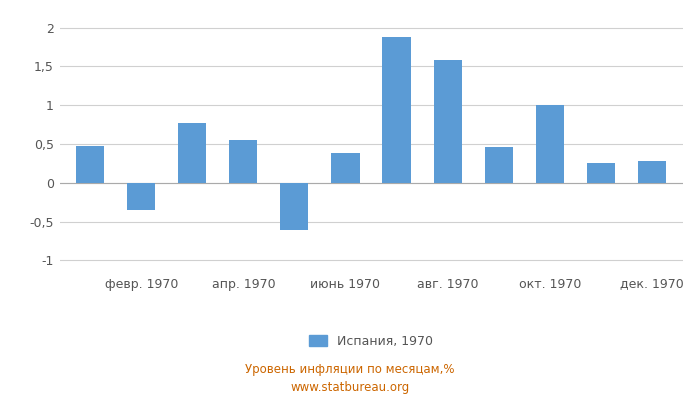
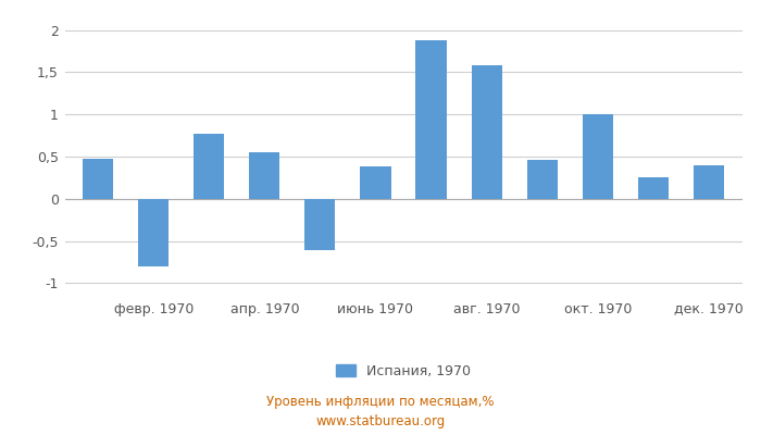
февр. 1970: -0,35 -> -0,80
дек. 1970: 0,28 -> 0,40
